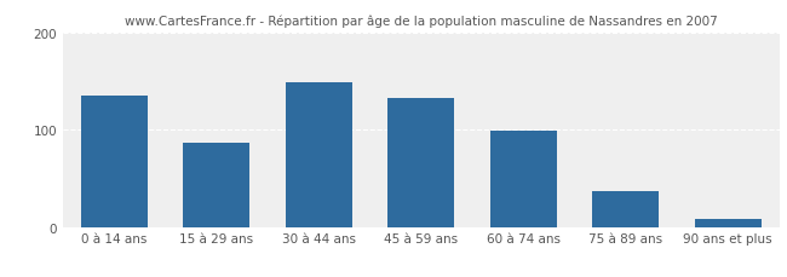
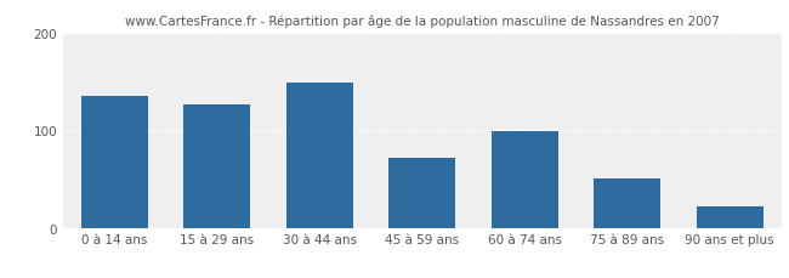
15 à 29 ans: 87 -> 126
45 à 59 ans: 133 -> 72
75 à 89 ans: 37 -> 50
90 ans et plus: 8 -> 22
